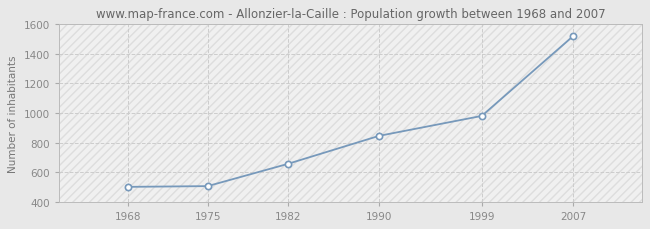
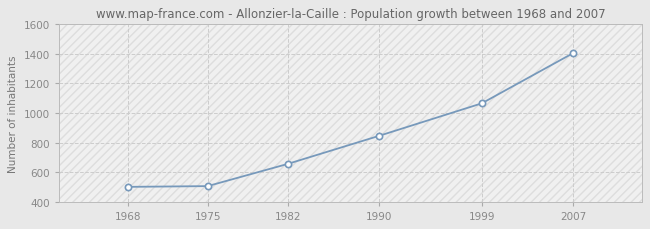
1999: 980 -> 1060
2007: 1520 -> 1400
